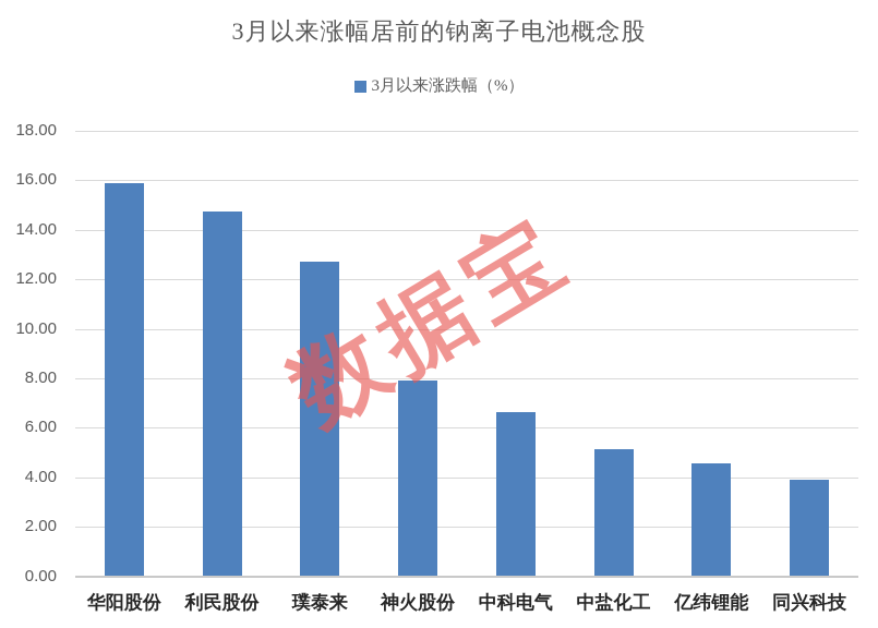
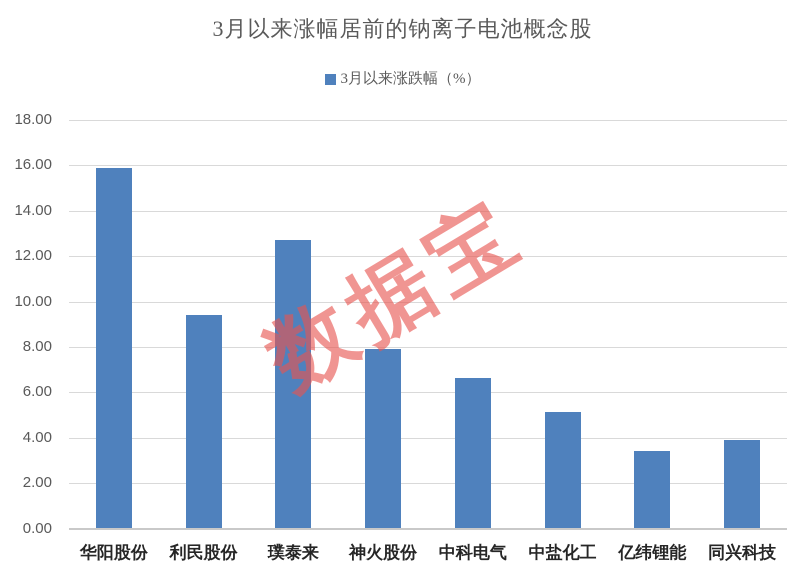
利民股份: 14.8 -> 9.4
亿纬锂能: 4.5 -> 3.4
